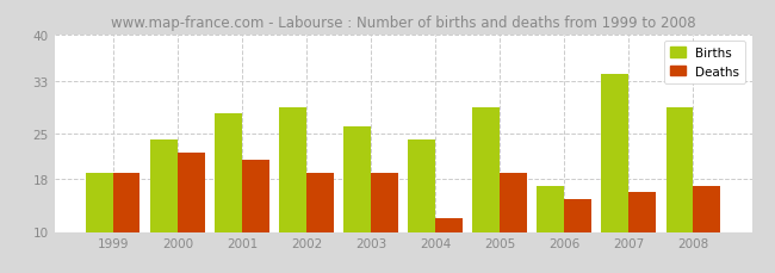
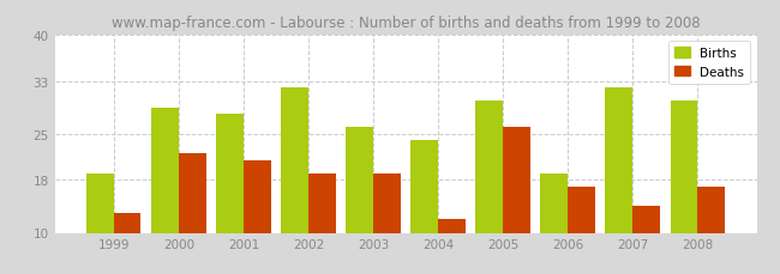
Deaths/1999: 19 -> 13
Births/2000: 24 -> 29
Births/2002: 29 -> 32
Births/2005: 29 -> 30
Deaths/2005: 19 -> 26
Births/2006: 17 -> 19
Deaths/2006: 15 -> 17
Births/2007: 34 -> 32
Deaths/2007: 16 -> 14
Births/2008: 29 -> 30
